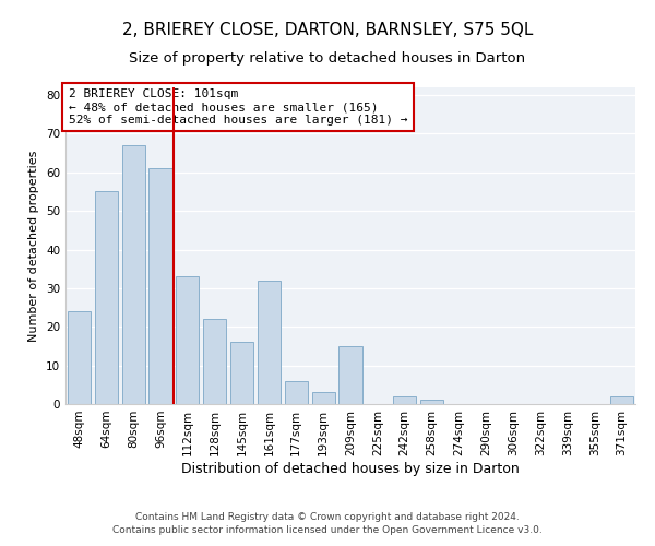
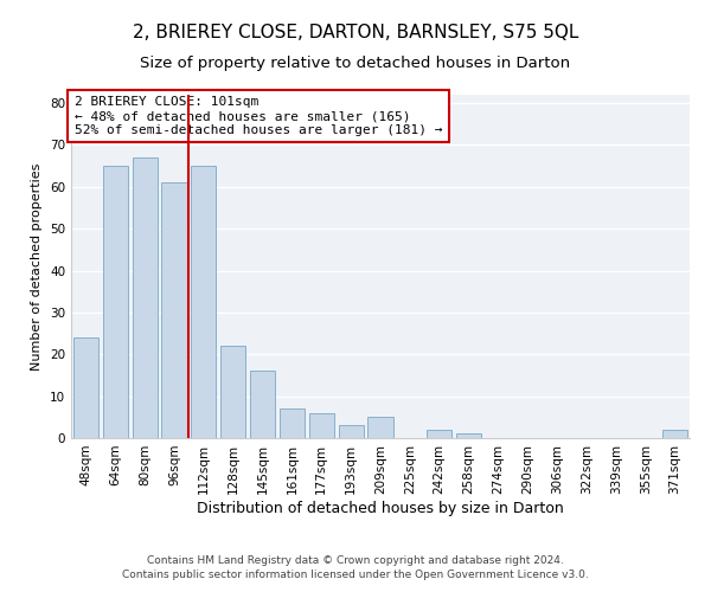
64sqm: 55 -> 65
112sqm: 33 -> 65
161sqm: 32 -> 7
209sqm: 15 -> 5
